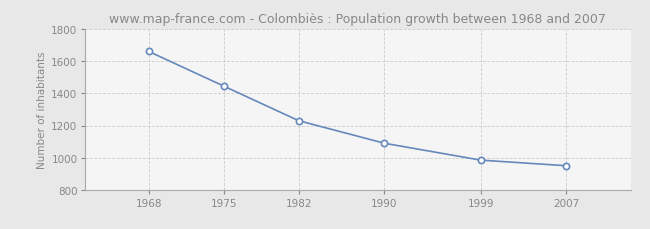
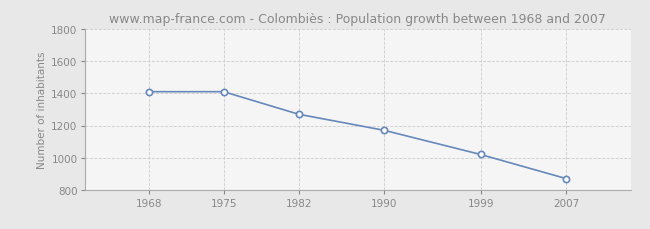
1968: 1660 -> 1410
1975: 1440 -> 1410
1982: 1230 -> 1270
1990: 1090 -> 1170
1999: 980 -> 1020
2007: 950 -> 870
